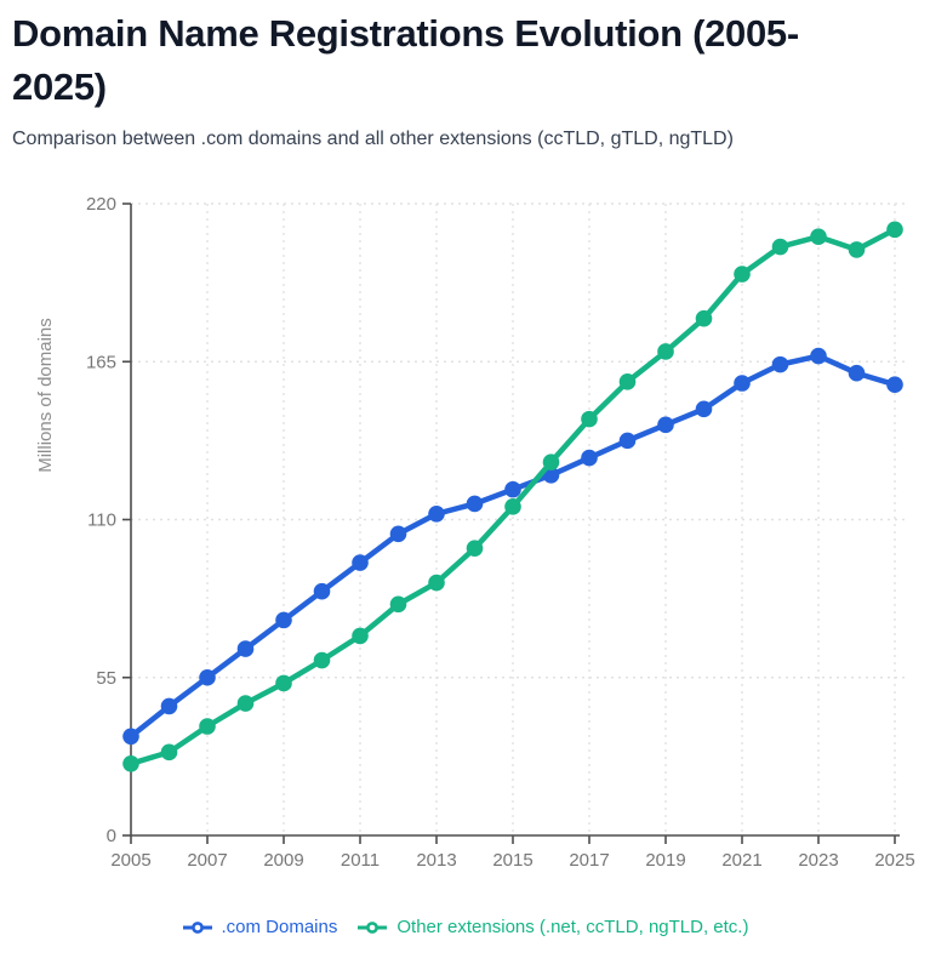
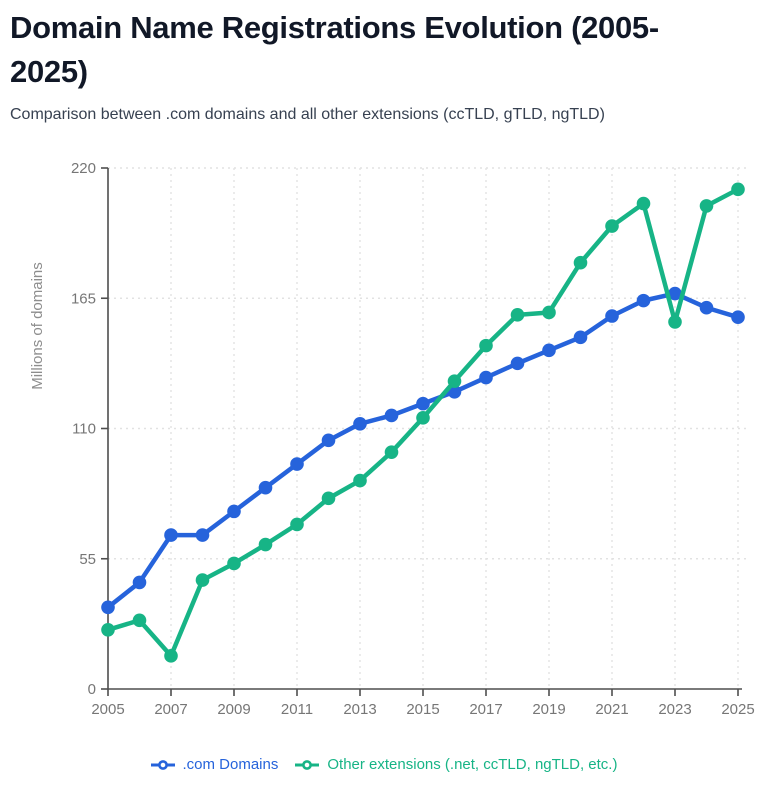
.com Domains/2007: 55 -> 65
Other extensions (.net, ccTLD, ngTLD, etc.)/2007: 38 -> 14
Other extensions (.net, ccTLD, ngTLD, etc.)/2019: 168 -> 159
Other extensions (.net, ccTLD, ngTLD, etc.)/2023: 208 -> 155
